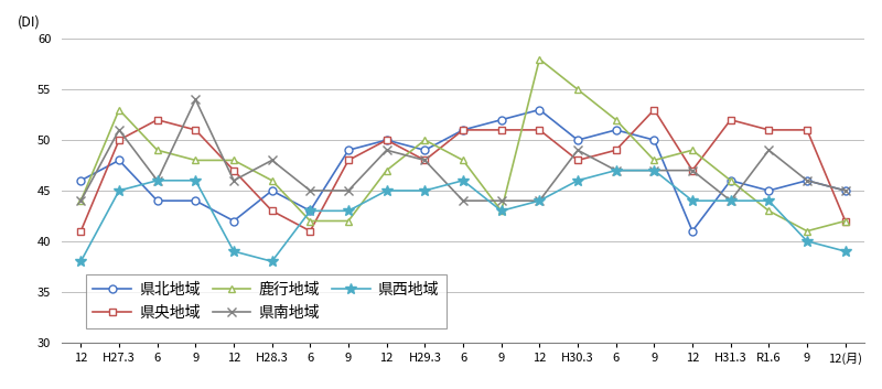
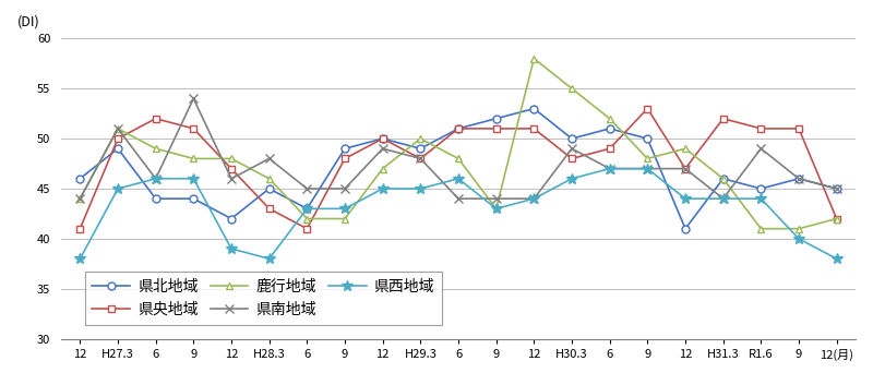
県北地域/H27.3: 48 -> 49
鹿行地域/H27.3: 53 -> 51
鹿行地域/R1.6: 43 -> 41
県西地域/12(月): 39 -> 38
